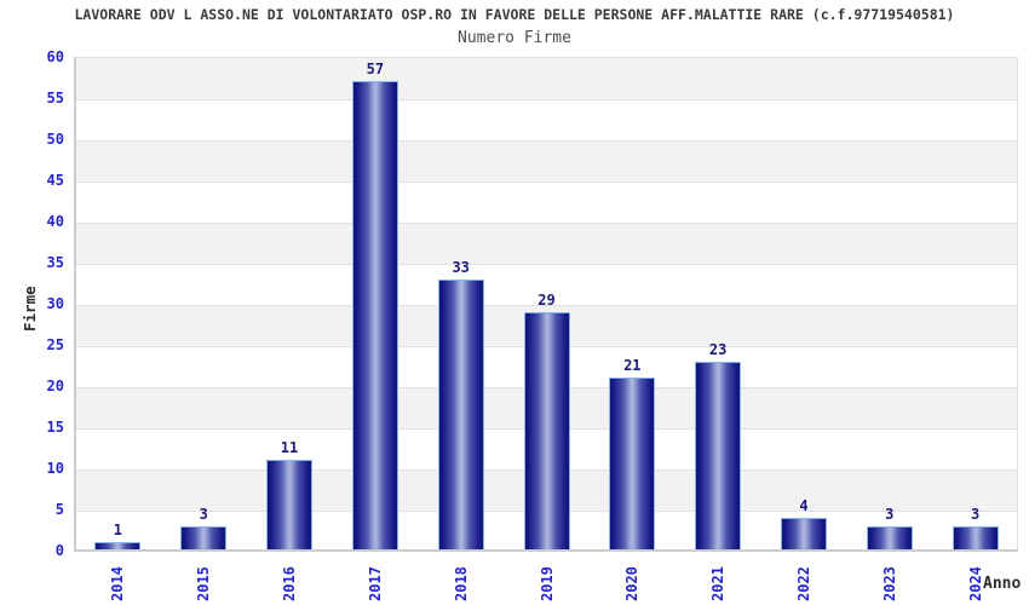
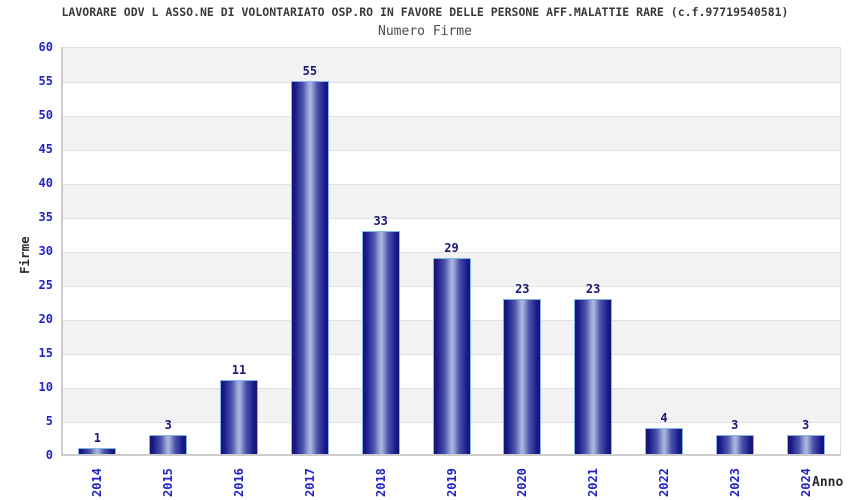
2017: 57 -> 55
2020: 21 -> 23
